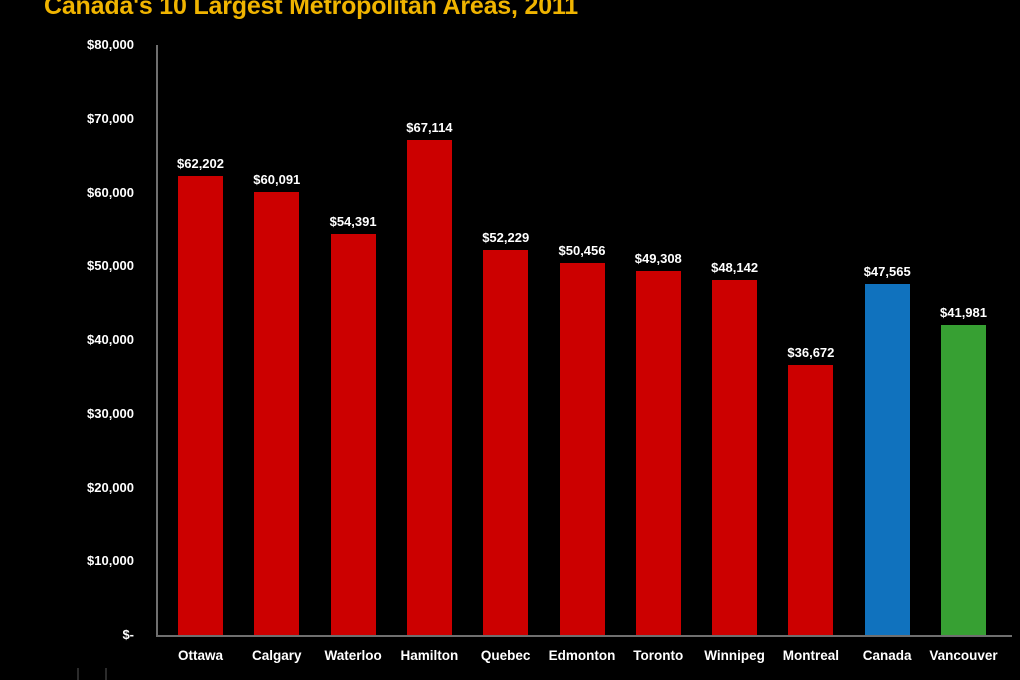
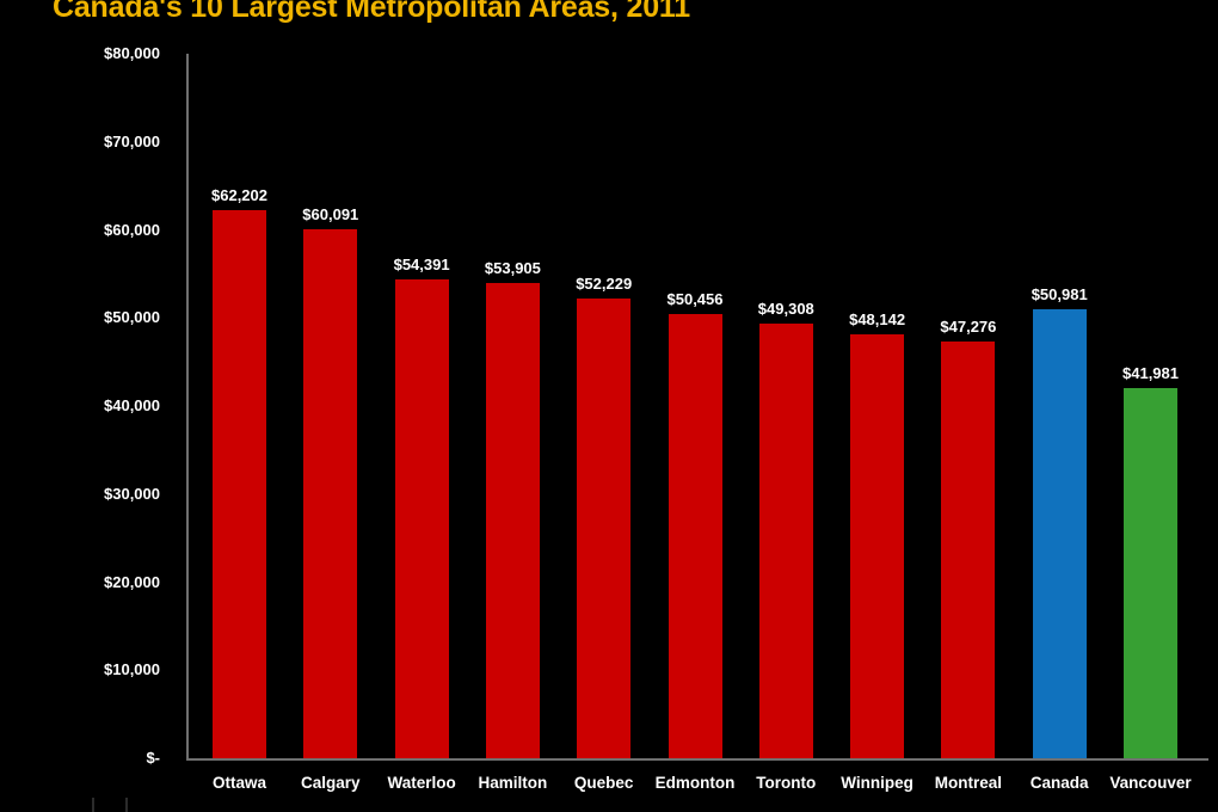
Hamilton: $67,114 -> $53,905
Montreal: $36,672 -> $47,276
Canada: $47,565 -> $50,981
